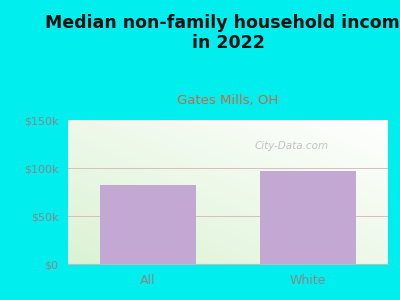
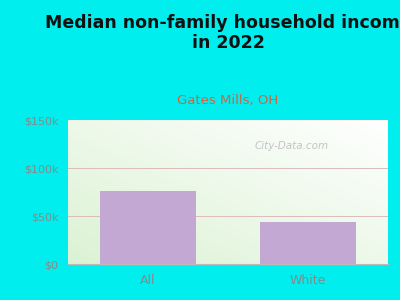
All: $82k -> $76k
White: $97k -> $44k
